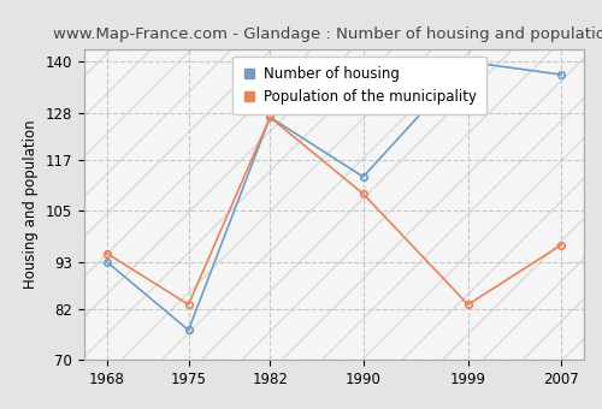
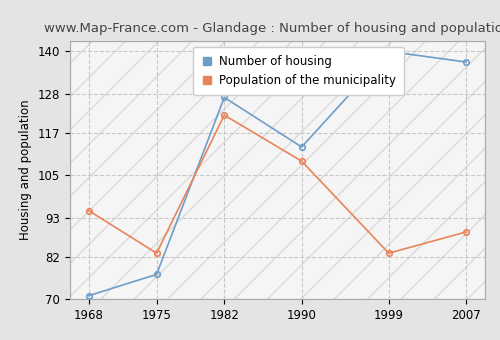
Number of housing/1968: 93 -> 71
Population of the municipality/1982: 127 -> 122
Population of the municipality/2007: 97 -> 89
